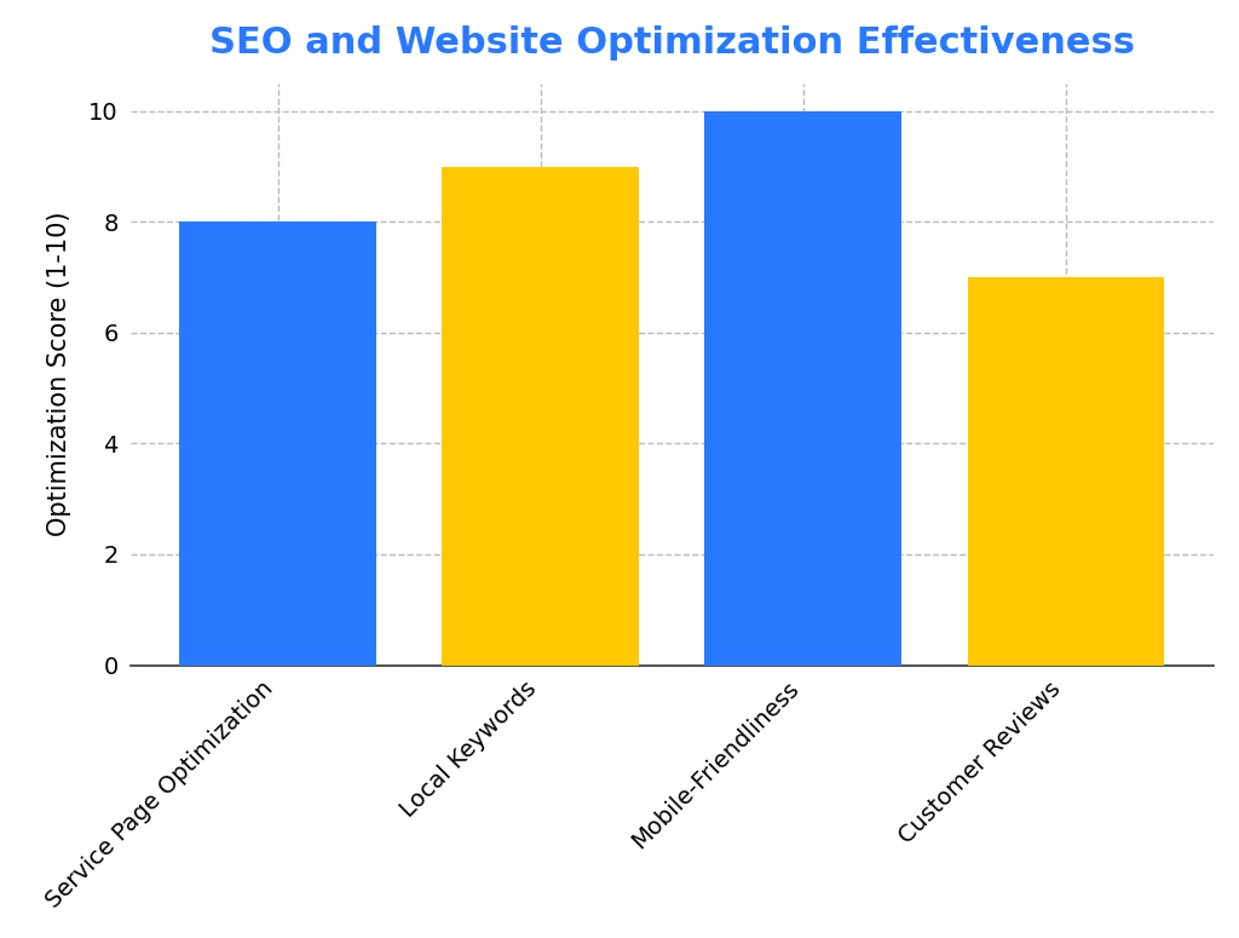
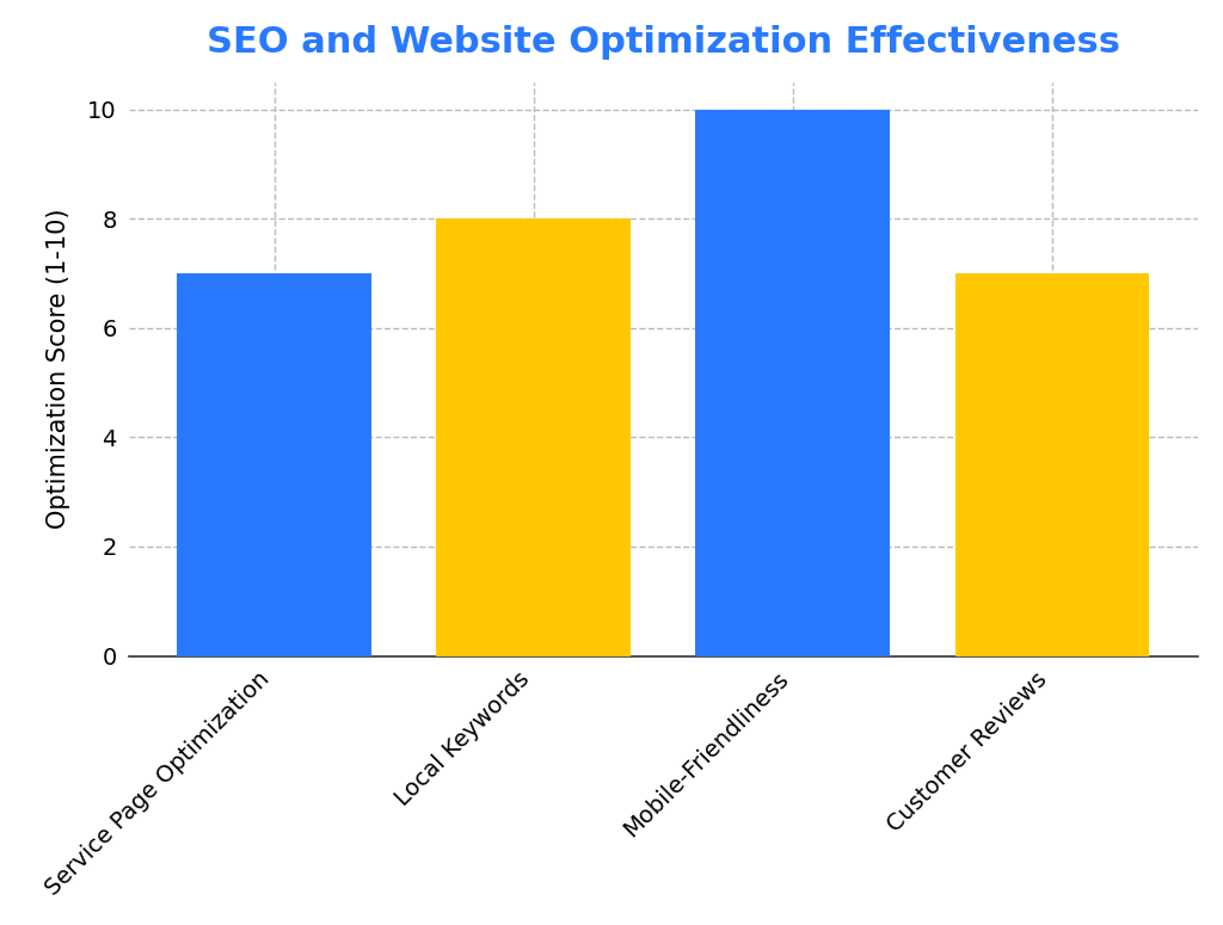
Service Page Optimization: 8 -> 7
Local Keywords: 9 -> 8
